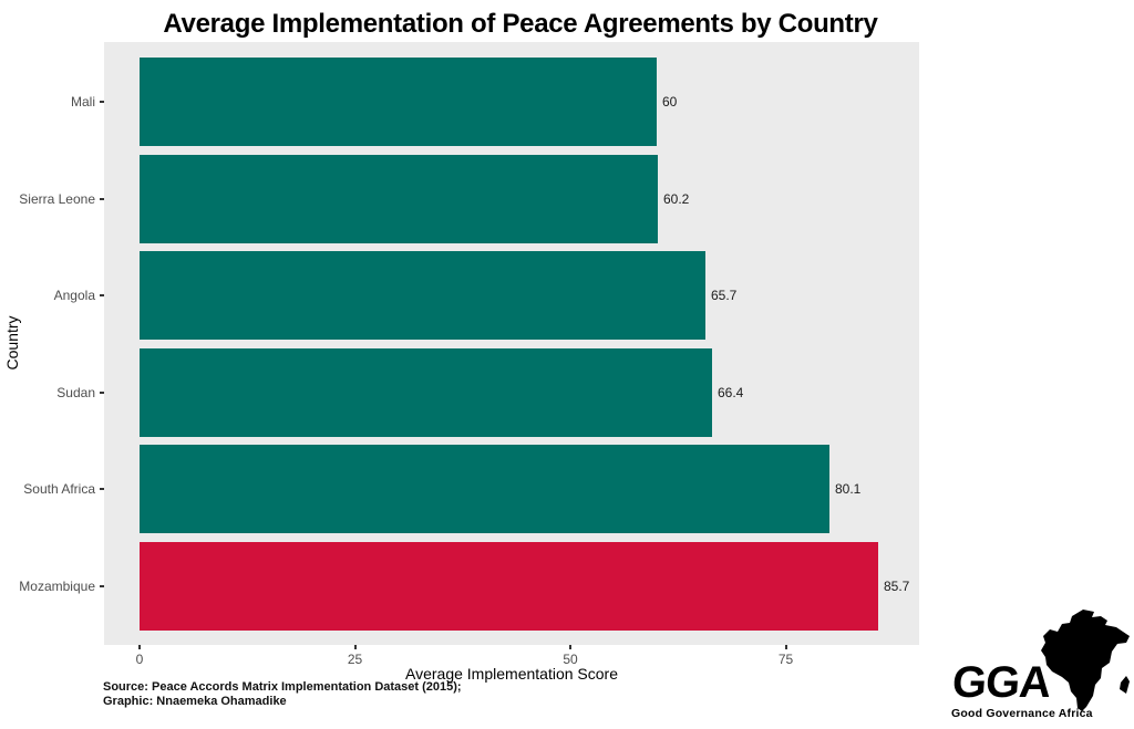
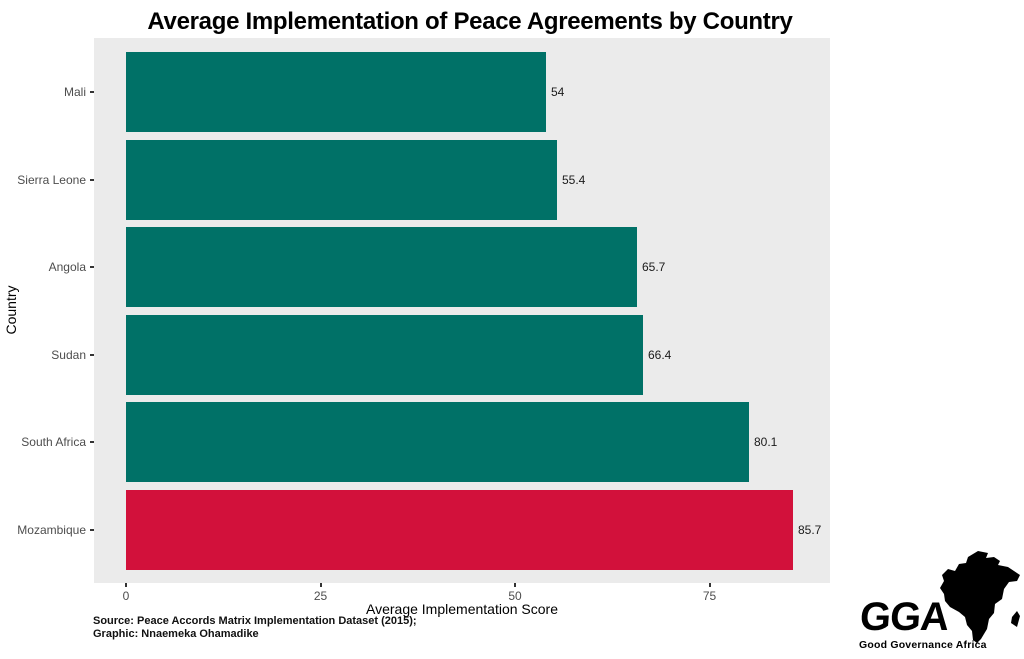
Mali: 60 -> 54
Sierra Leone: 60.2 -> 55.4
